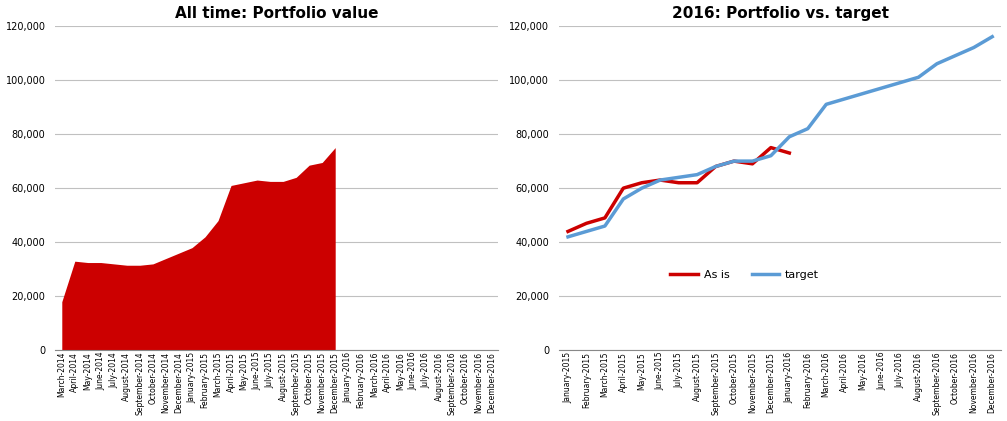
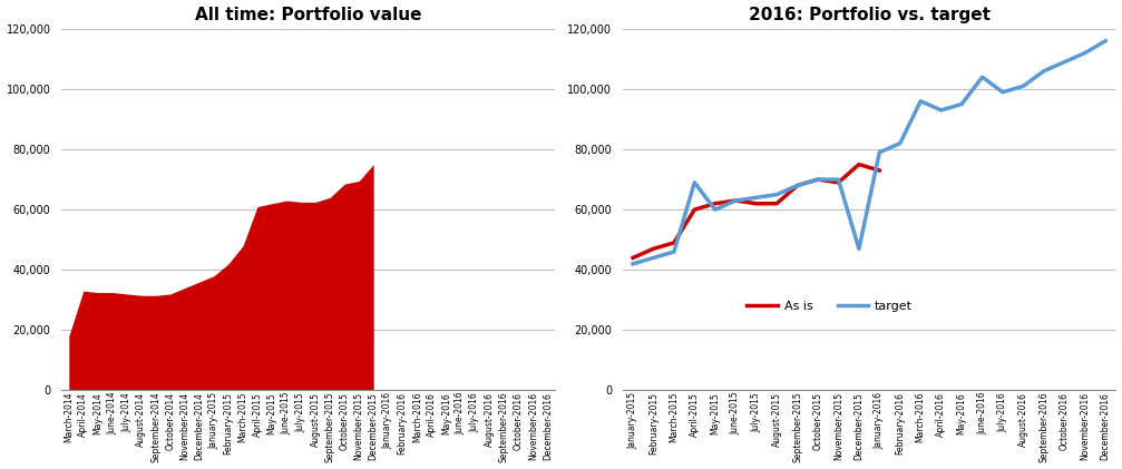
2016: Portfolio vs. target/target/April-2015: 56,000 -> 69,000
2016: Portfolio vs. target/target/December-2015: 72,000 -> 47,000
2016: Portfolio vs. target/target/March-2016: 91,000 -> 96,000
2016: Portfolio vs. target/target/June-2016: 97,000 -> 104,000
